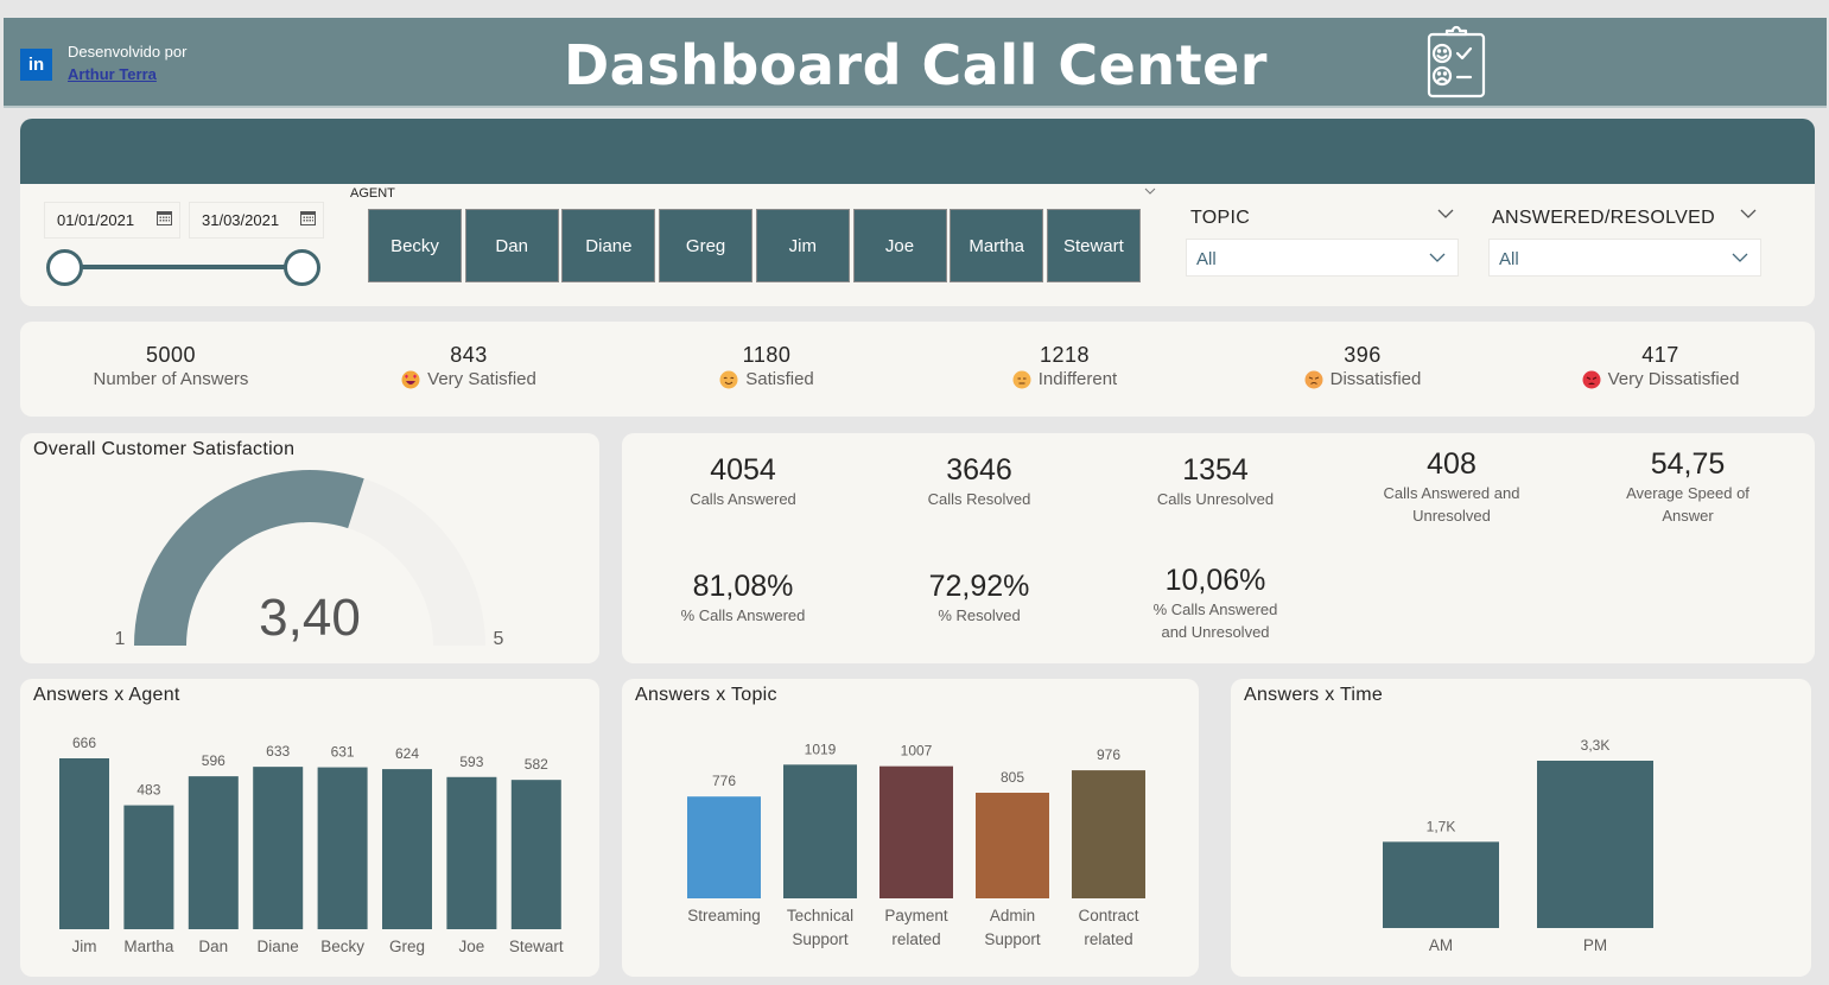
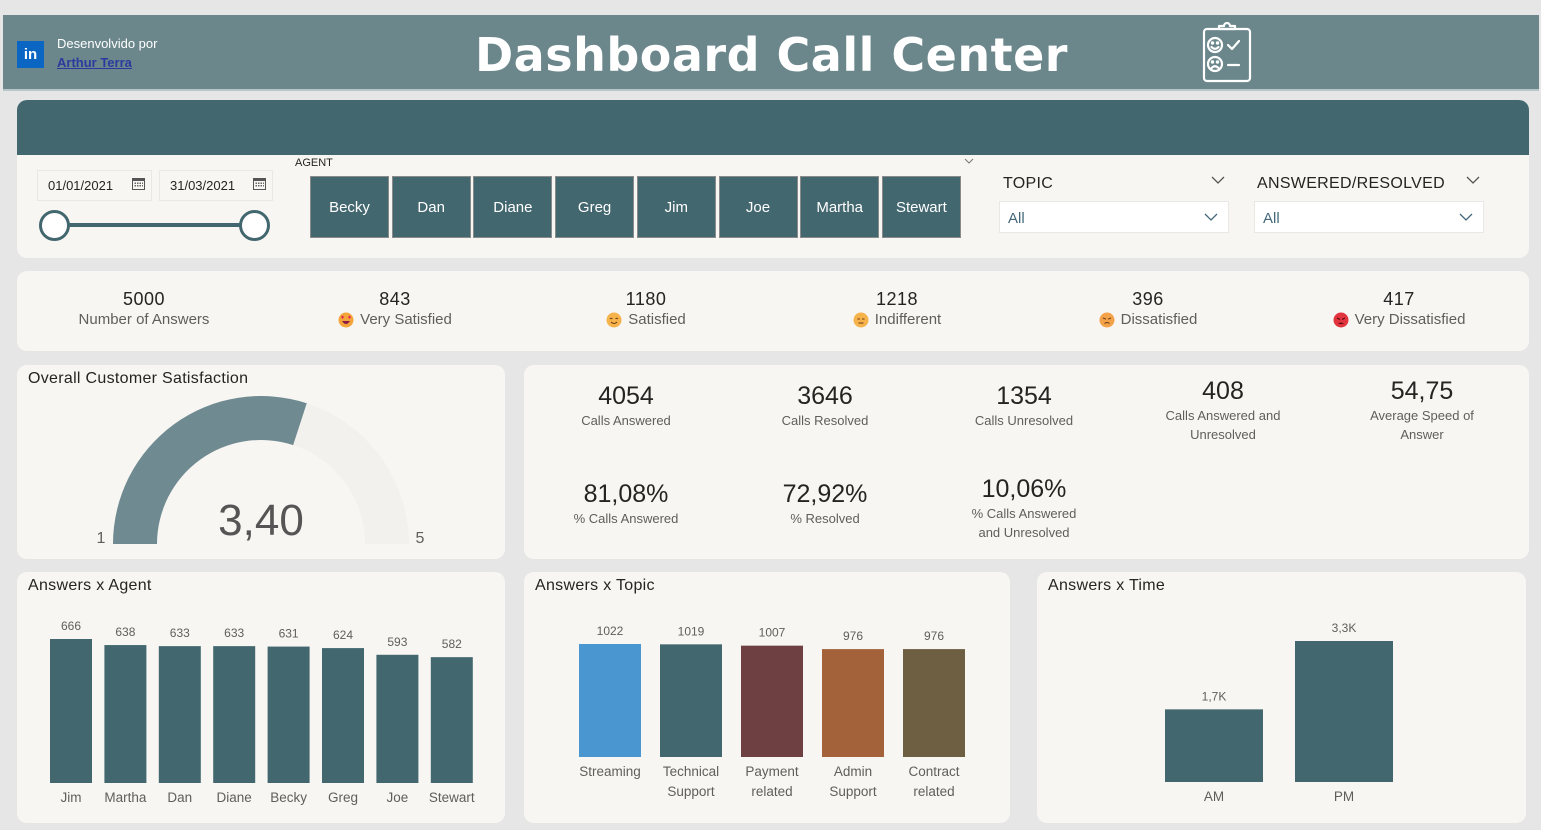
Answers x Agent/Martha: 483 -> 638
Answers x Agent/Dan: 596 -> 633
Answers x Topic/Streaming: 776 -> 1022
Answers x Topic/Admin Support: 805 -> 976
